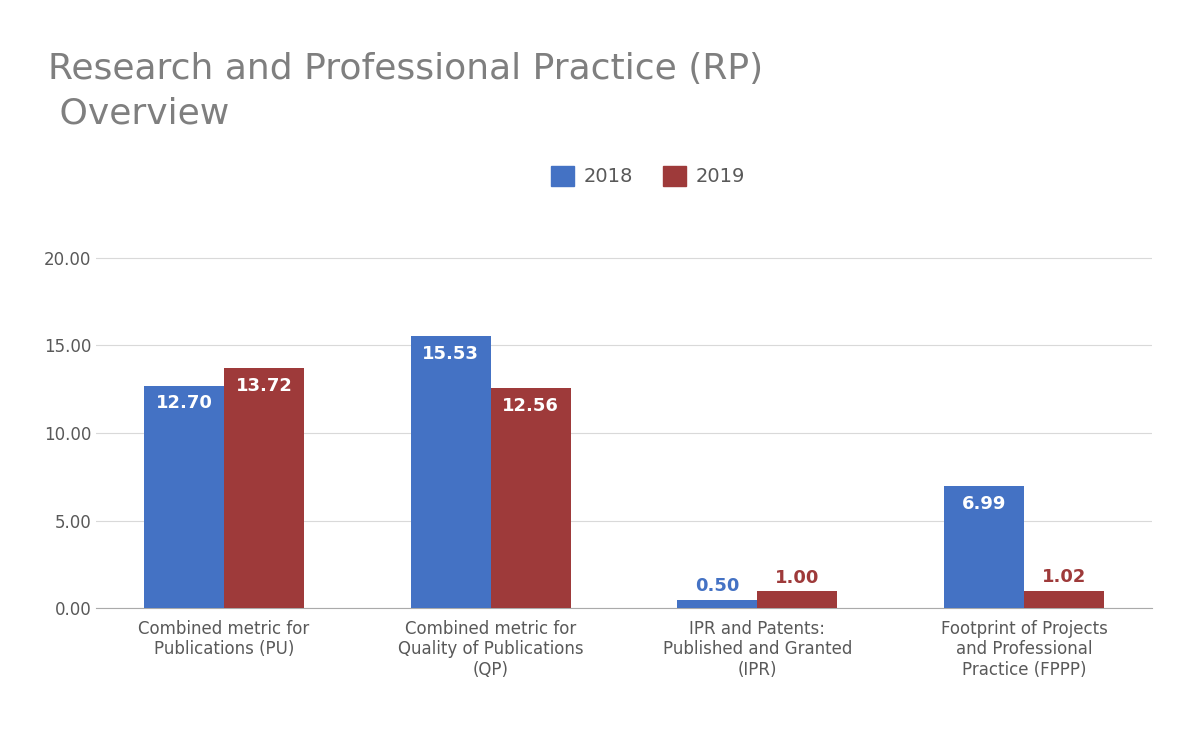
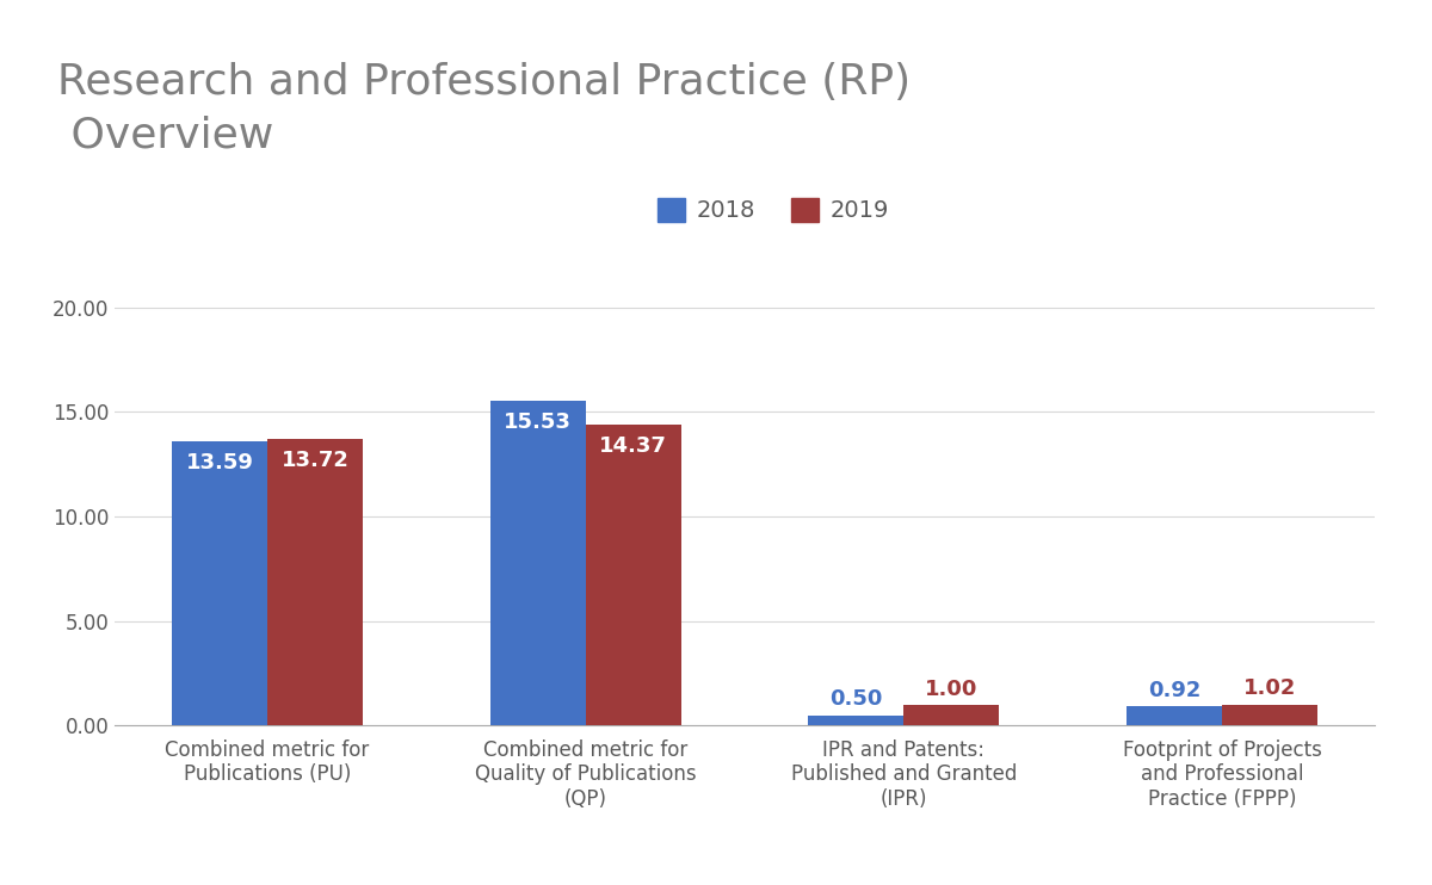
2018/Combined metric for Publications (PU): 12.70 -> 13.59
2019/Combined metric for Quality of Publications (QP): 12.56 -> 14.37
2018/Footprint of Projects and Professional Practice (FPPP): 6.99 -> 0.92
